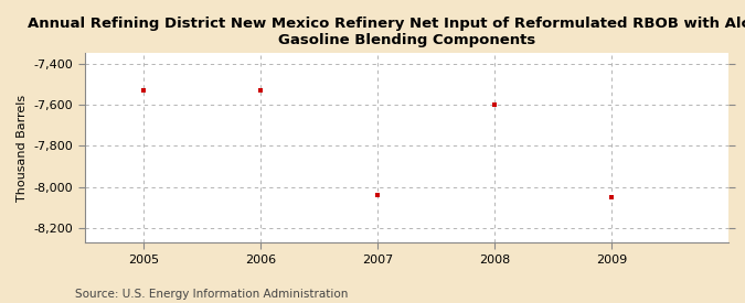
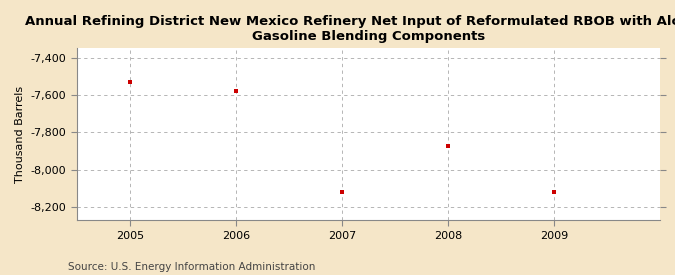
2006: -7,530 -> -7,580
2007: -8,040 -> -8,120
2008: -7,600 -> -7,870
2009: -8,050 -> -8,120
